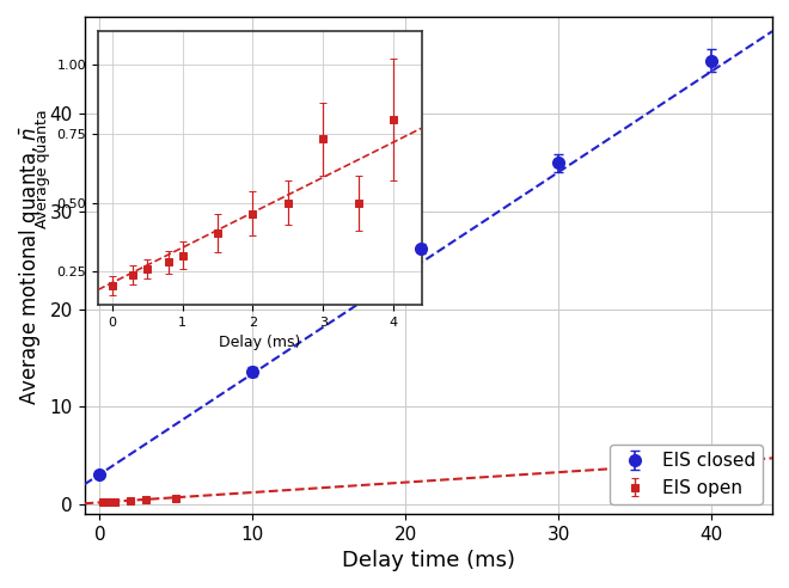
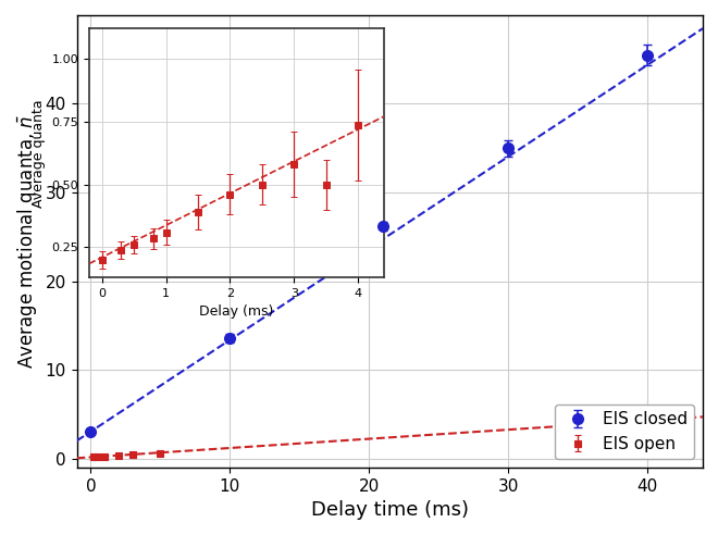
3: 0.730 -> 0.580
4: 0.800 -> 0.735
